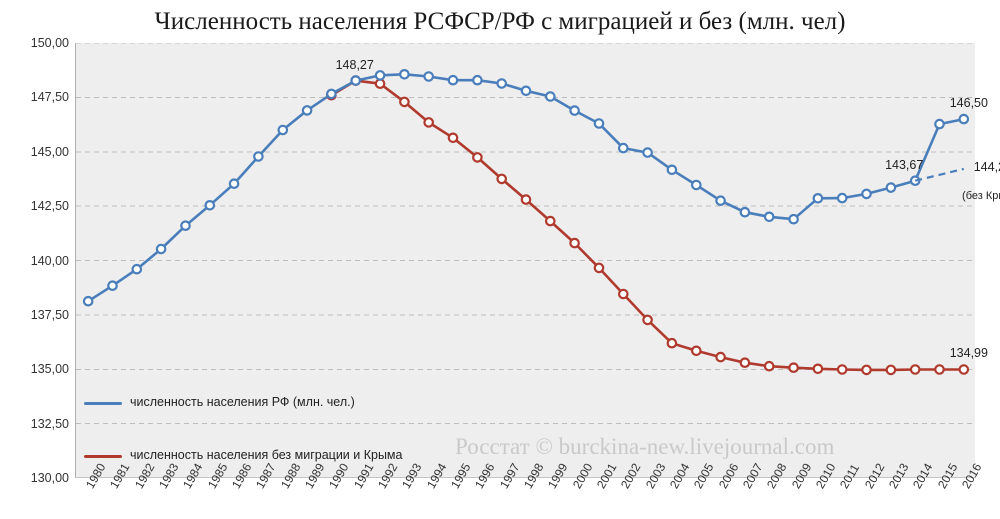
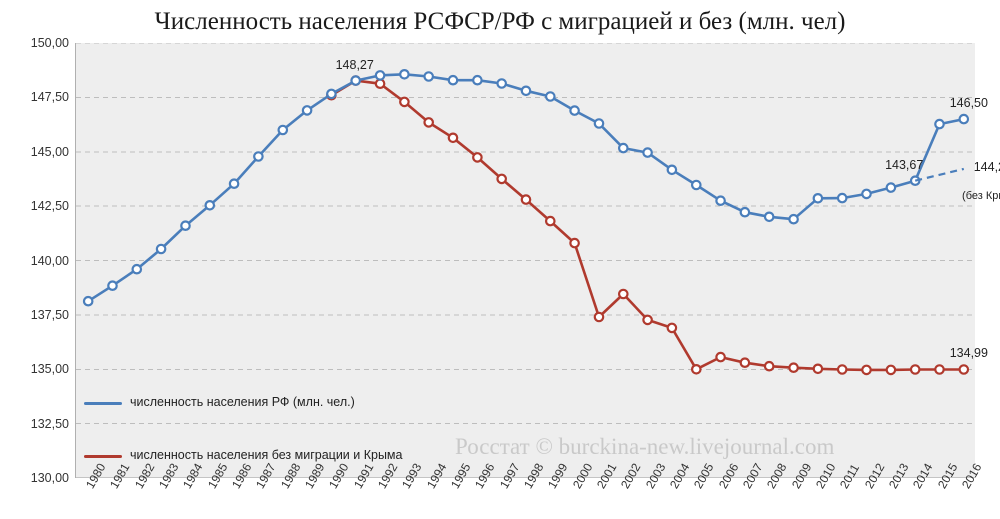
численность населения без миграции и Крыма/2001: 139,7 -> 137,4
численность населения без миграции и Крыма/2004: 136,2 -> 136,9
численность населения без миграции и Крыма/2005: 135,8 -> 135,0
